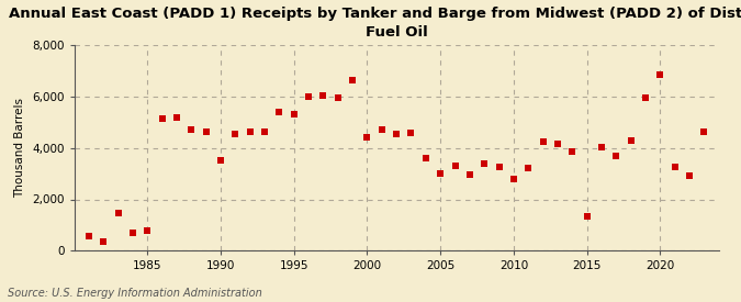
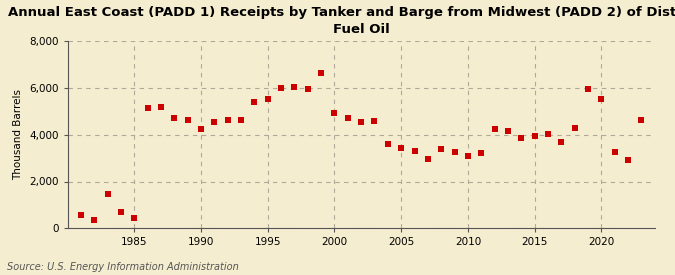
1985: 800 -> 450
1990: 3,500 -> 4,250
1995: 5,300 -> 5,550
2000: 4,400 -> 4,950
2005: 3,000 -> 3,450
2010: 2,800 -> 3,100
2015: 1,350 -> 3,950
2020: 6,850 -> 5,550
